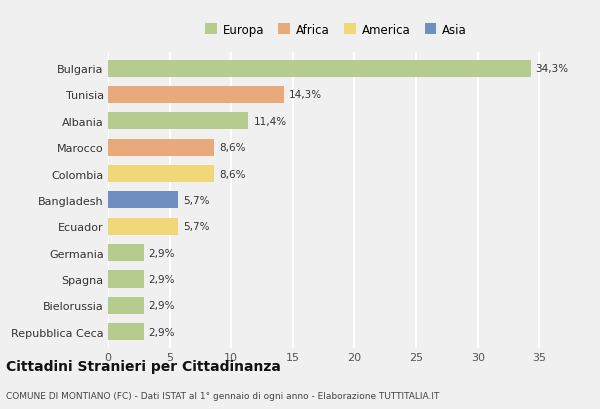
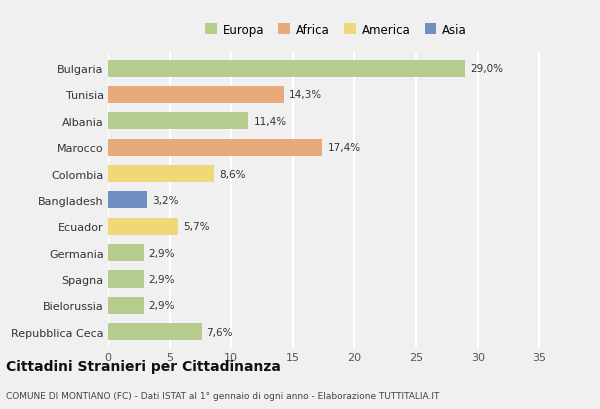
Bulgaria: 34,3% -> 29,0%
Marocco: 8,6% -> 17,4%
Bangladesh: 5,7% -> 3,2%
Repubblica Ceca: 2,9% -> 7,6%
